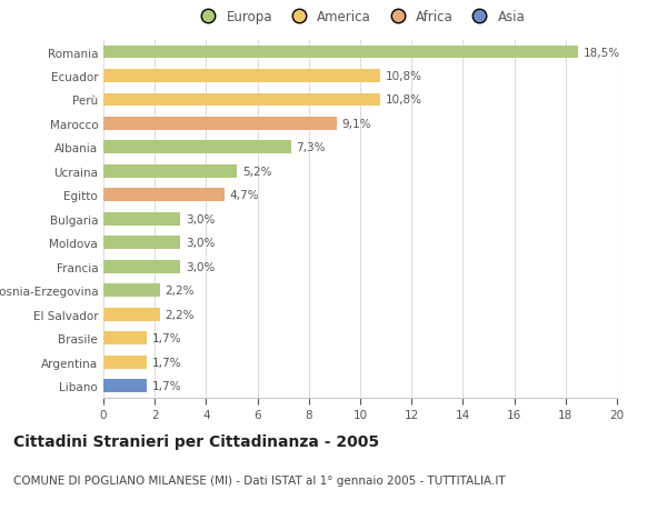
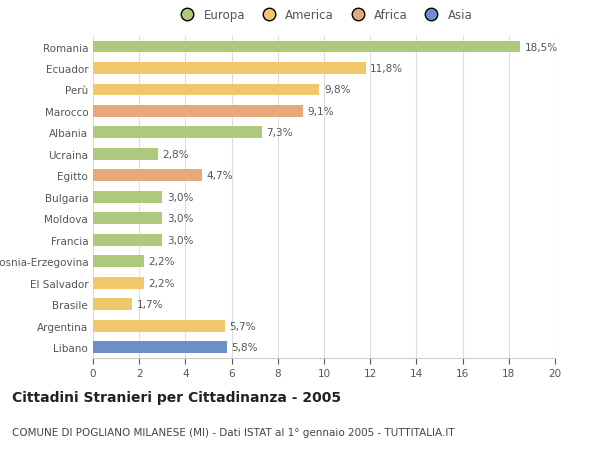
Ecuador: 10,8% -> 11,8%
Perù: 10,8% -> 9,8%
Ucraina: 5,2% -> 2,8%
Argentina: 1,7% -> 5,7%
Libano: 1,7% -> 5,8%
